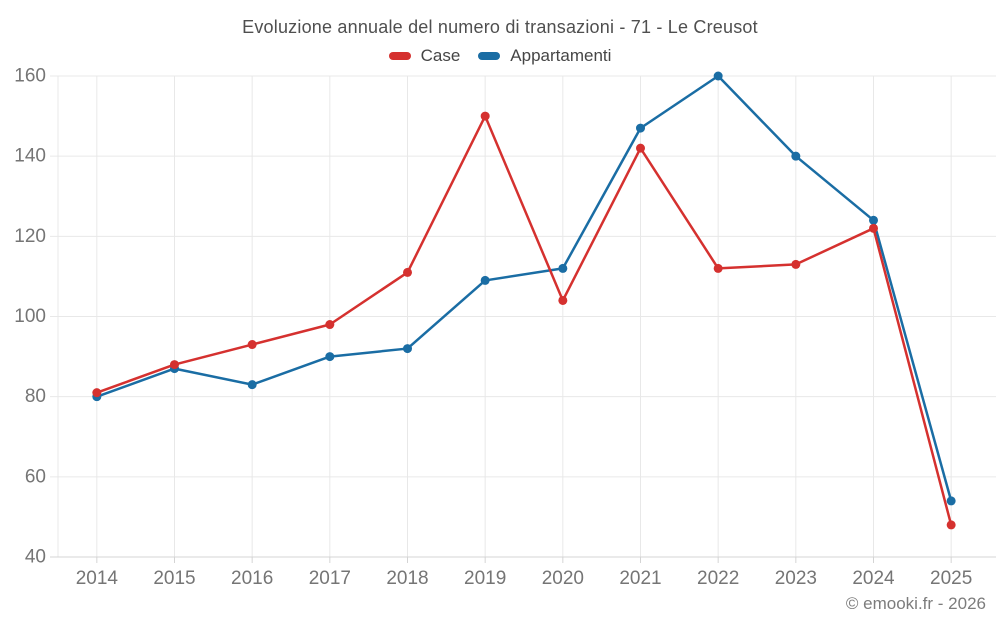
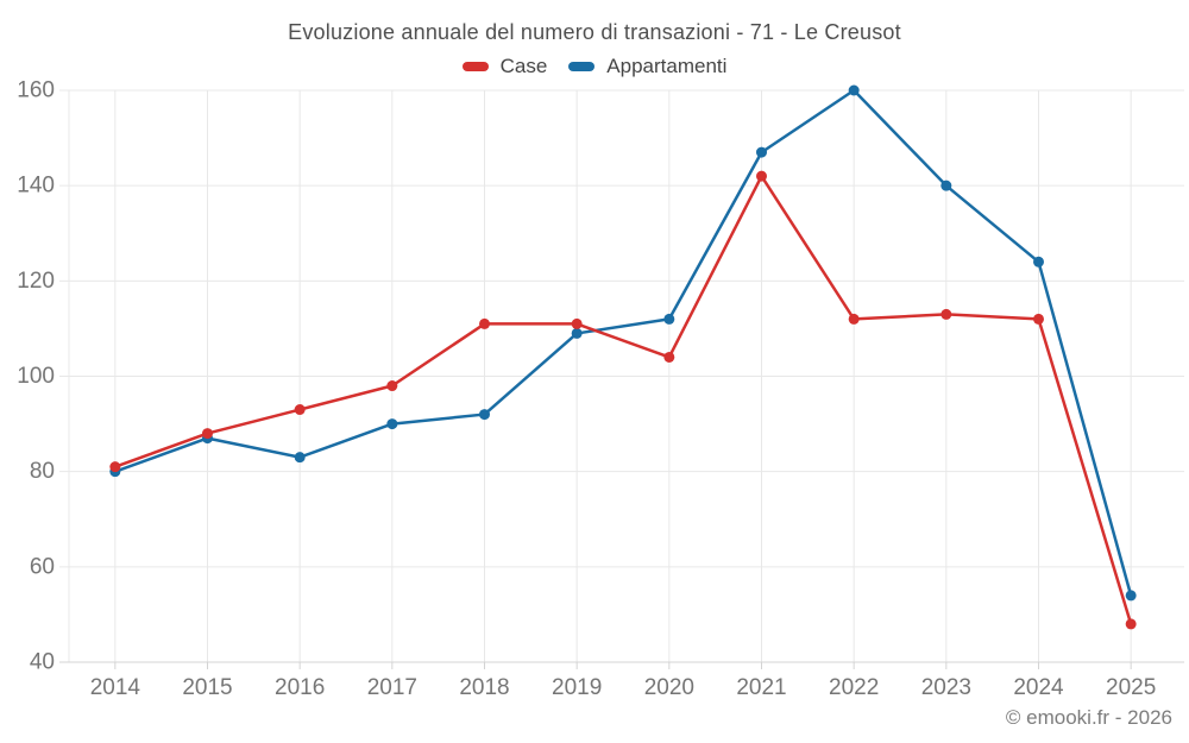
Case/2019: 150 -> 111
Case/2024: 122 -> 112
